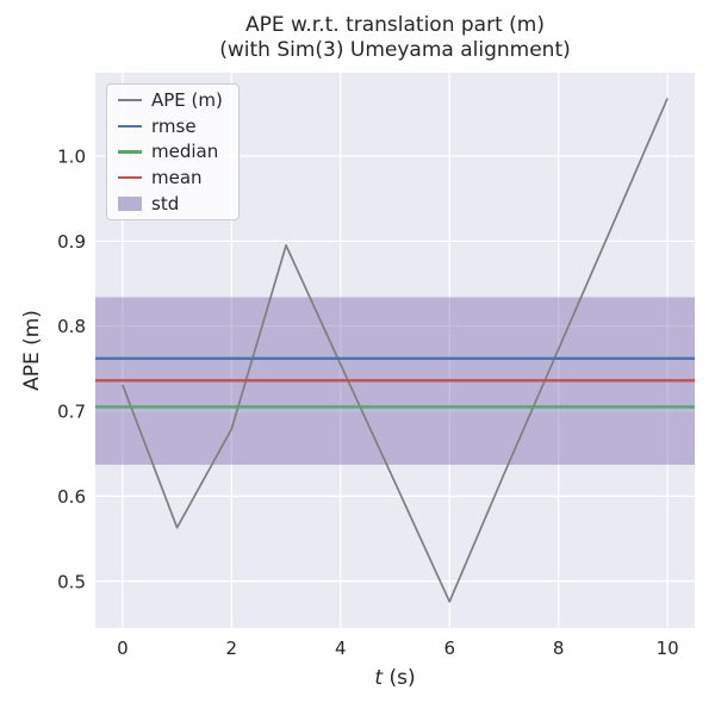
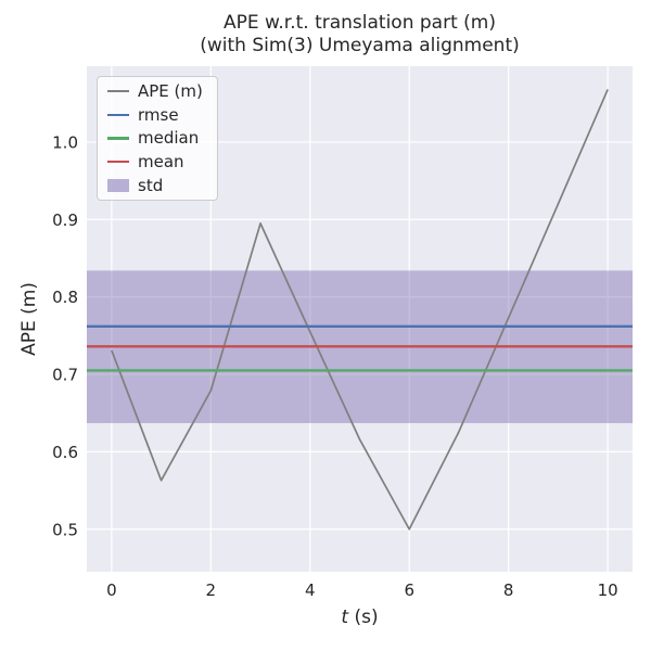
6: 0.48 -> 0.50
